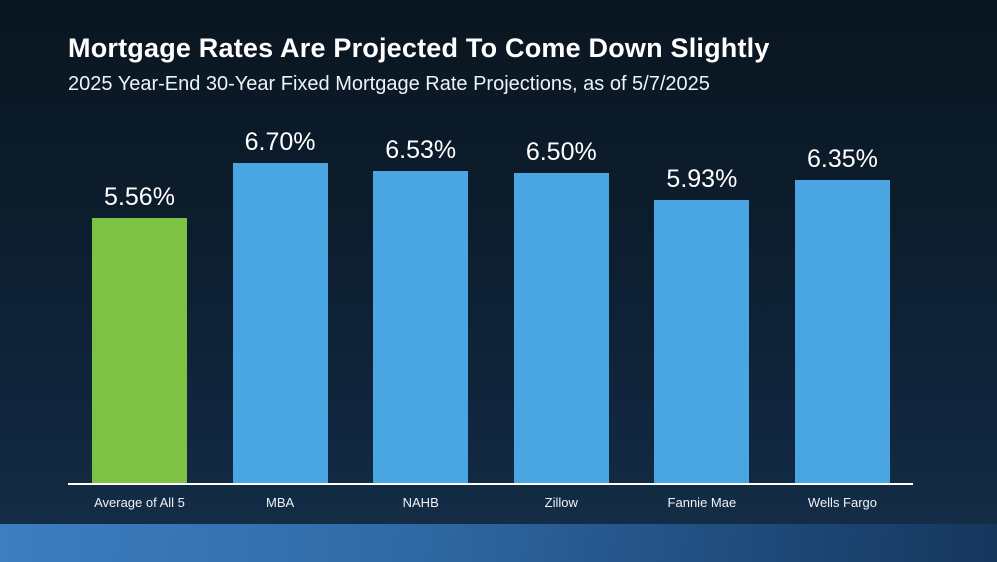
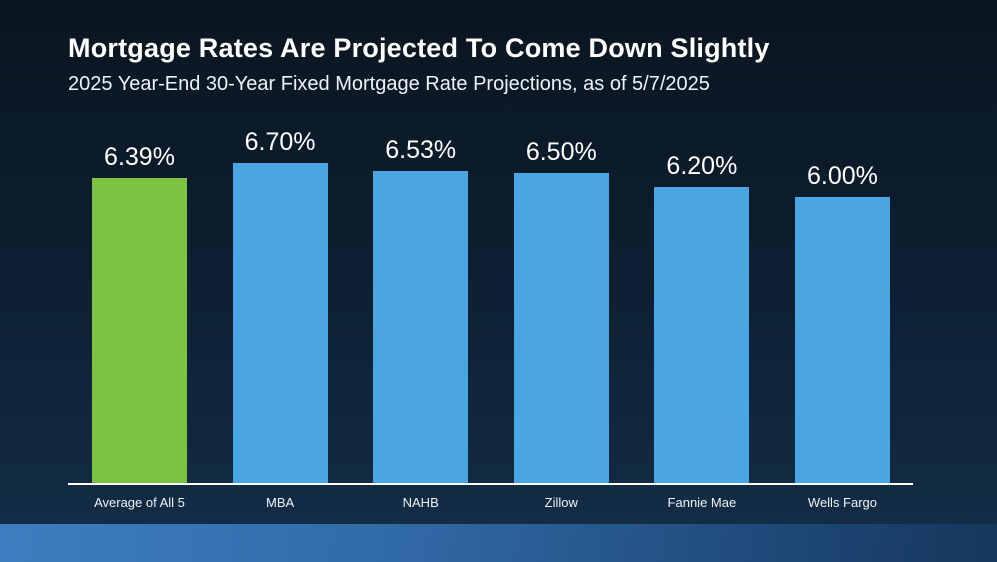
Average of All 5: 5.56% -> 6.39%
Fannie Mae: 5.93% -> 6.20%
Wells Fargo: 6.35% -> 6.00%
